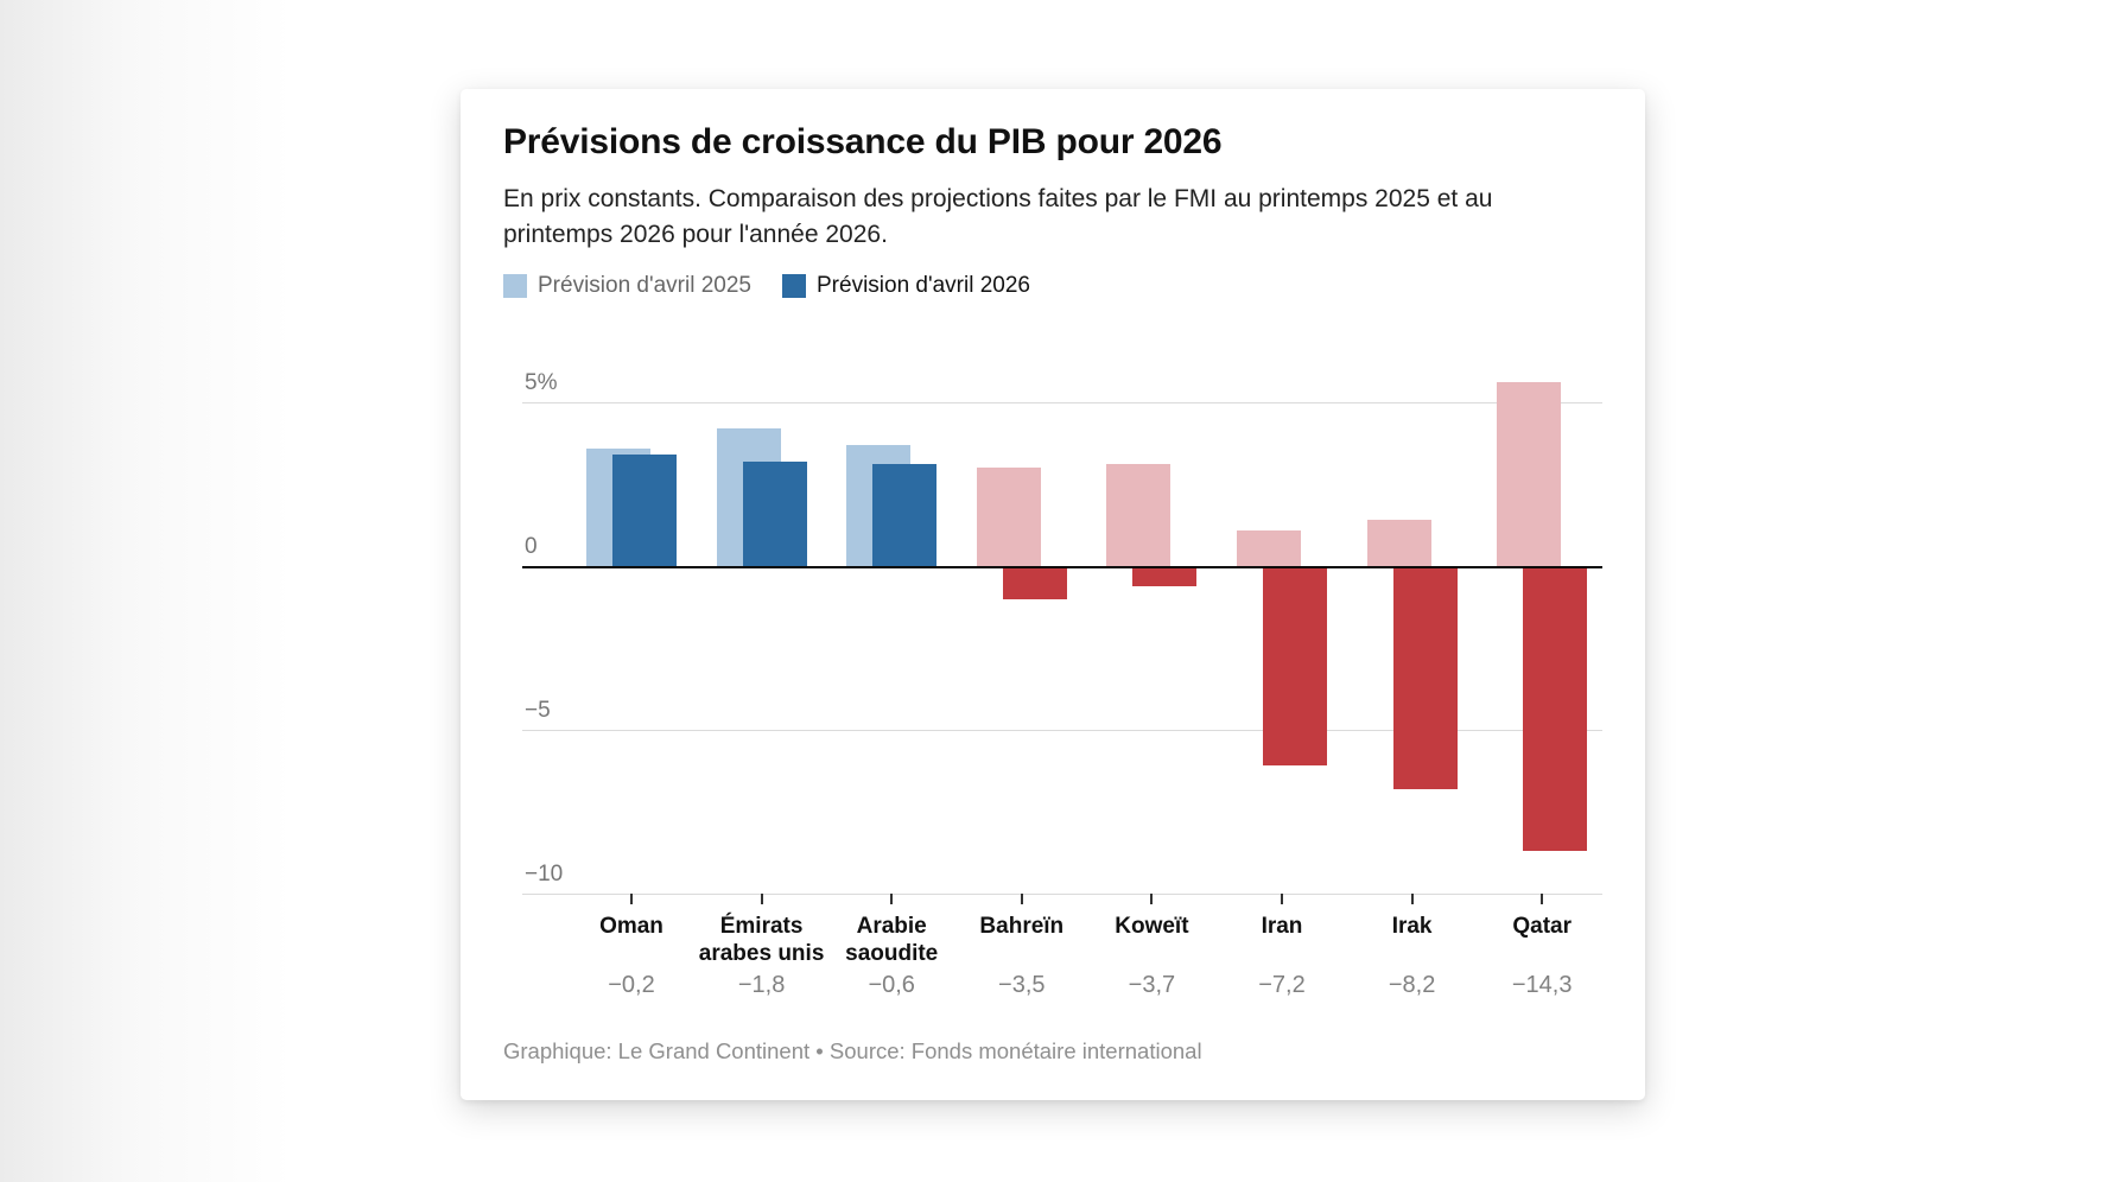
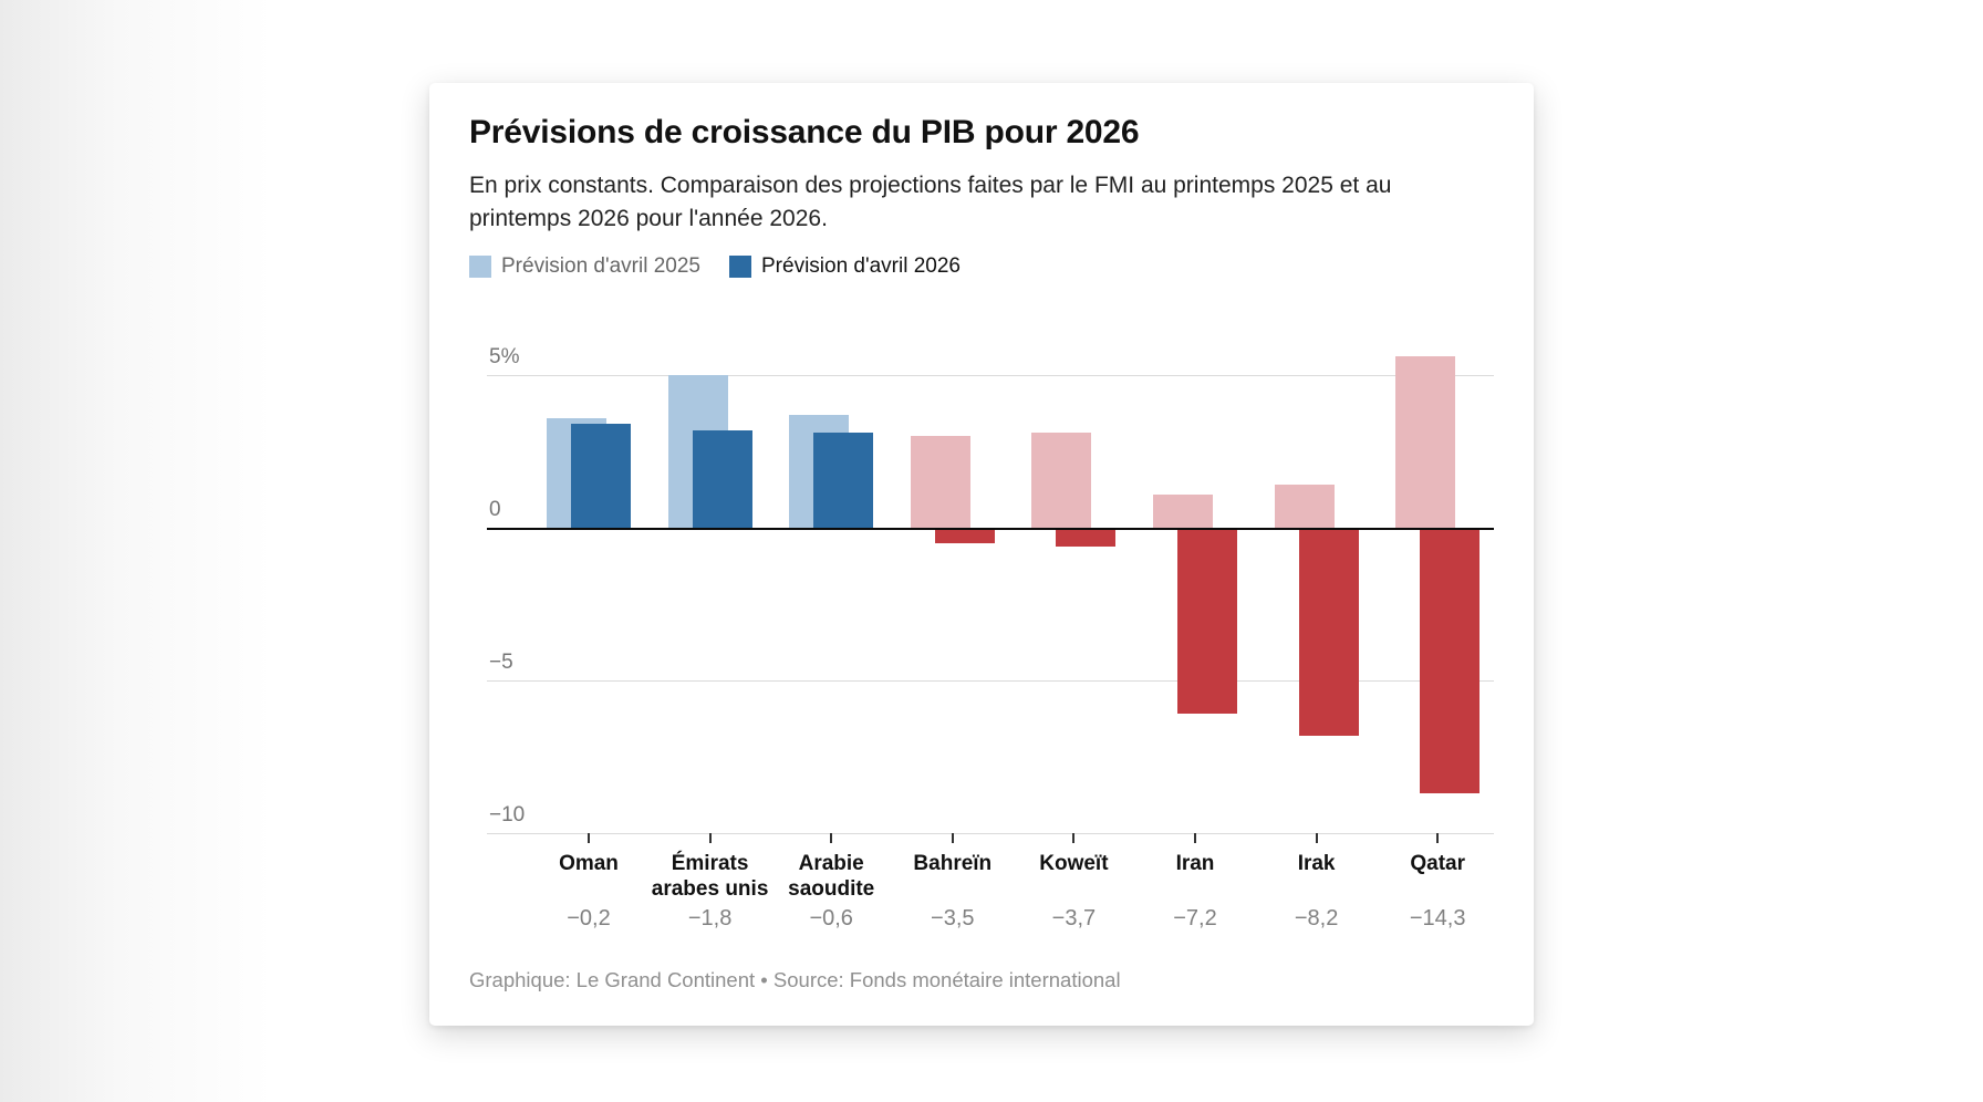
Prévision d'avril 2025/Émirats arabes unis: 4.2% -> 5.0%
Prévision d'avril 2026/Bahreïn: -1.0% -> -0.5%
